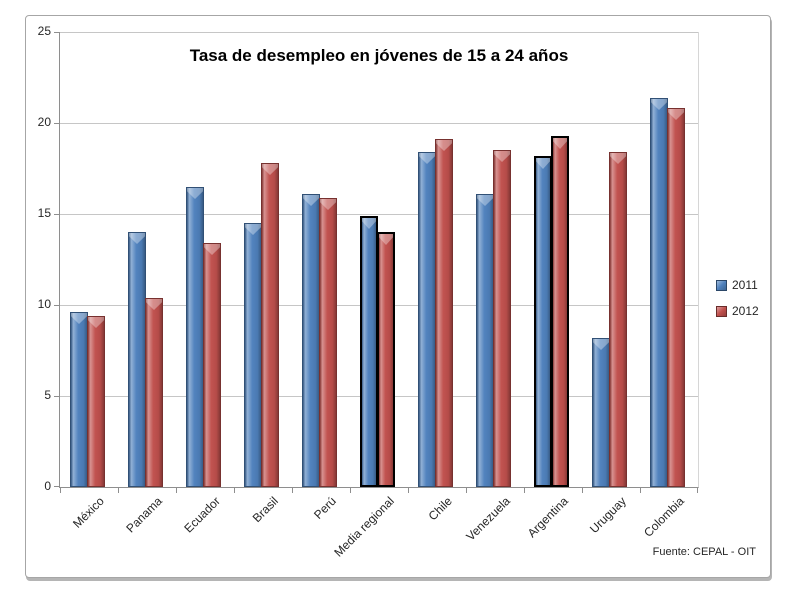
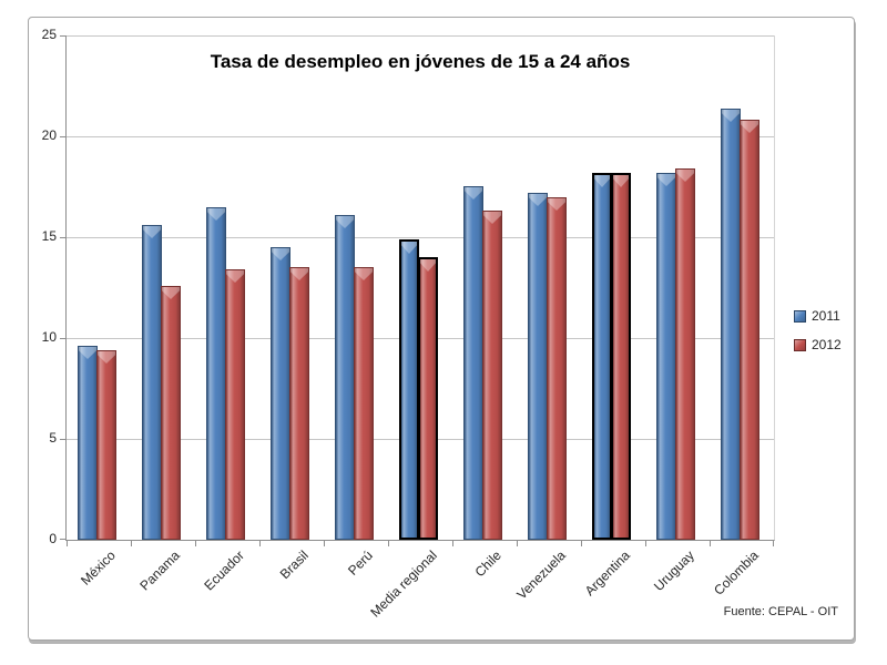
2011/Panama: 14.0 -> 15.6
2012/Panama: 10.4 -> 12.6
2012/Brasil: 17.8 -> 13.5
2012/Perú: 15.9 -> 13.5
2011/Chile: 18.4 -> 17.5
2012/Chile: 19.1 -> 16.3
2011/Venezuela: 16.1 -> 17.2
2012/Venezuela: 18.5 -> 17.0
2012/Argentina: 19.3 -> 18.2
2011/Uruguay: 8.2 -> 18.2
